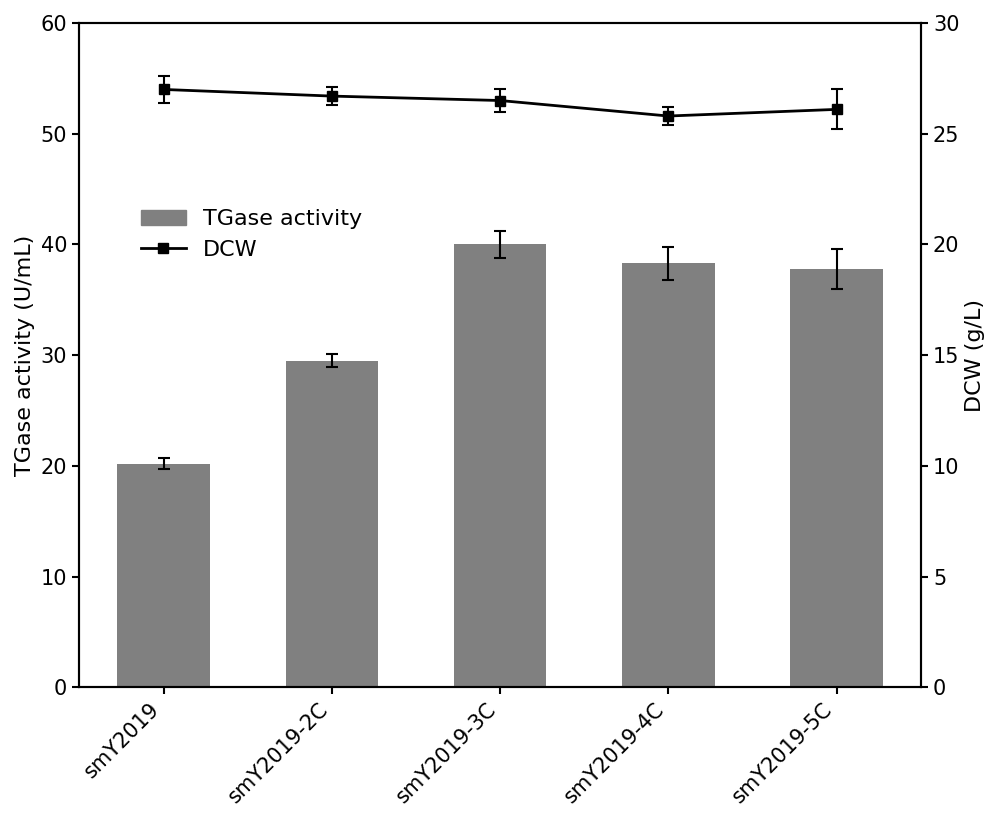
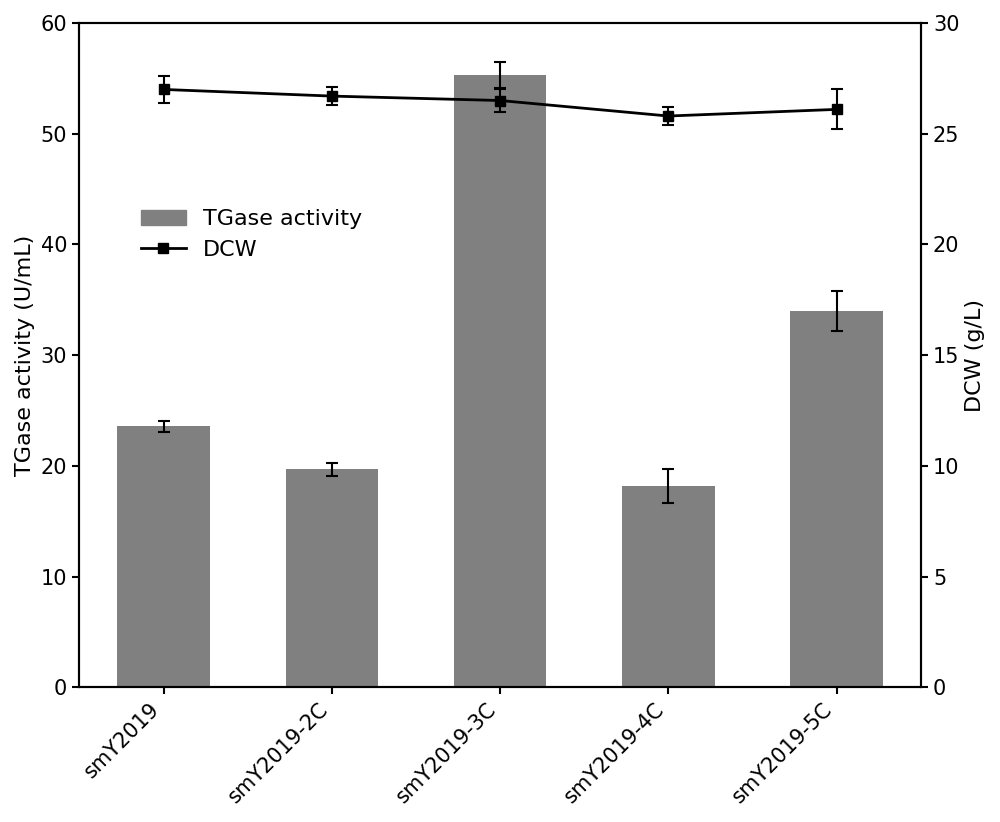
TGase activity/smY2019: 20.2 -> 23.6
TGase activity/smY2019-2C: 29.5 -> 19.7
TGase activity/smY2019-3C: 40.0 -> 55.3
TGase activity/smY2019-4C: 38.3 -> 18.2
TGase activity/smY2019-5C: 37.8 -> 34.0
